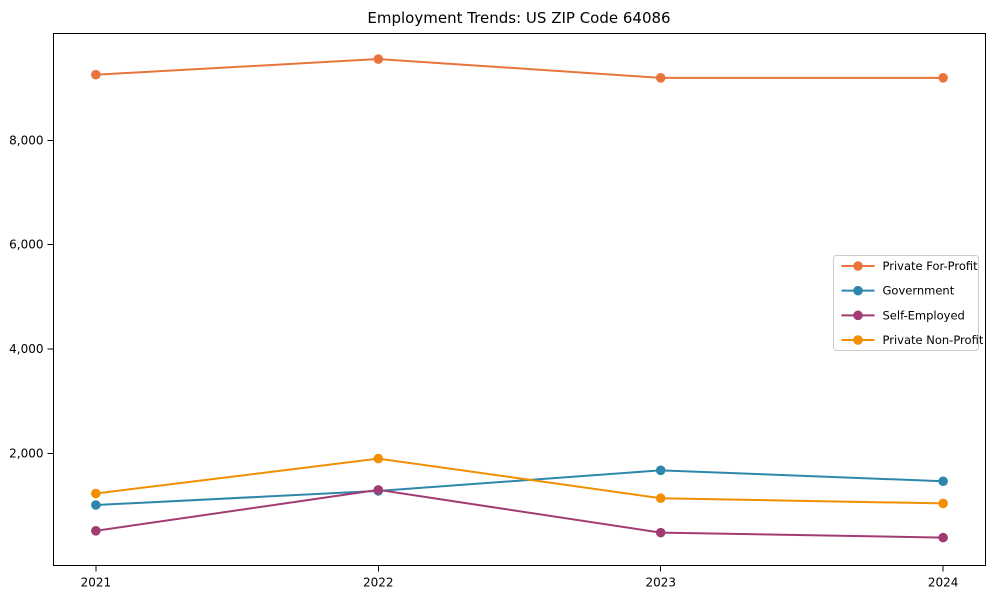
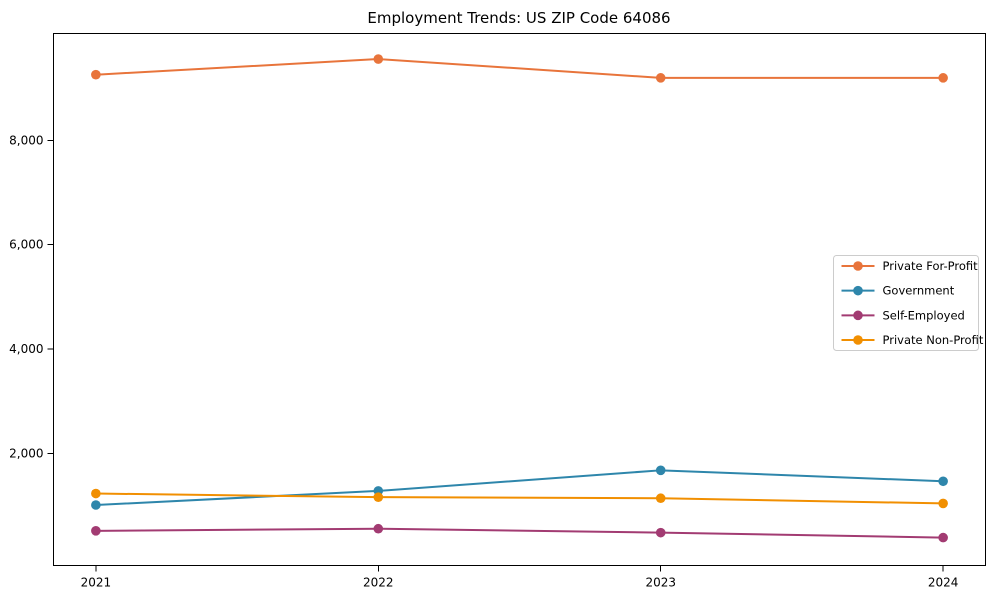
Self-Employed/2022: 1300 -> 600
Private Non-Profit/2022: 1900 -> 1200
